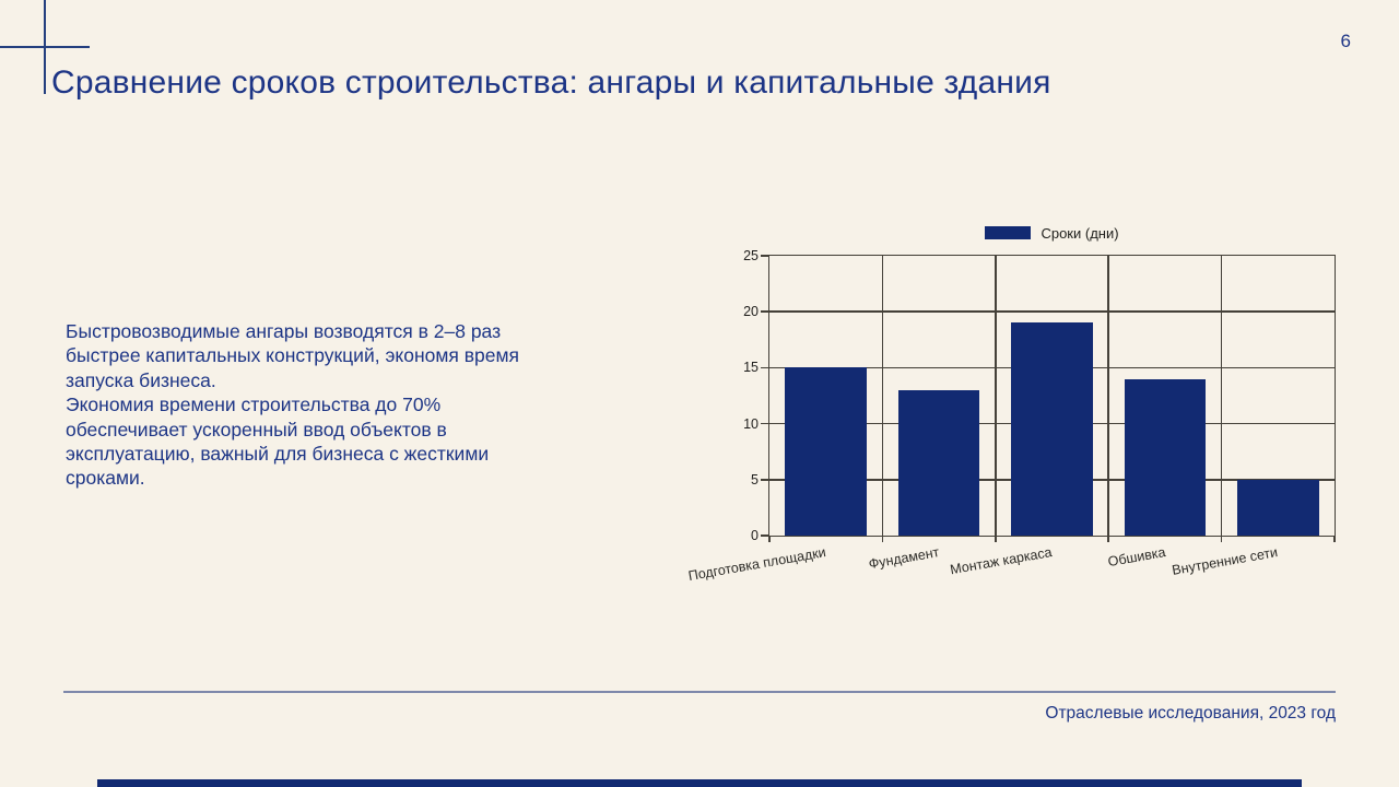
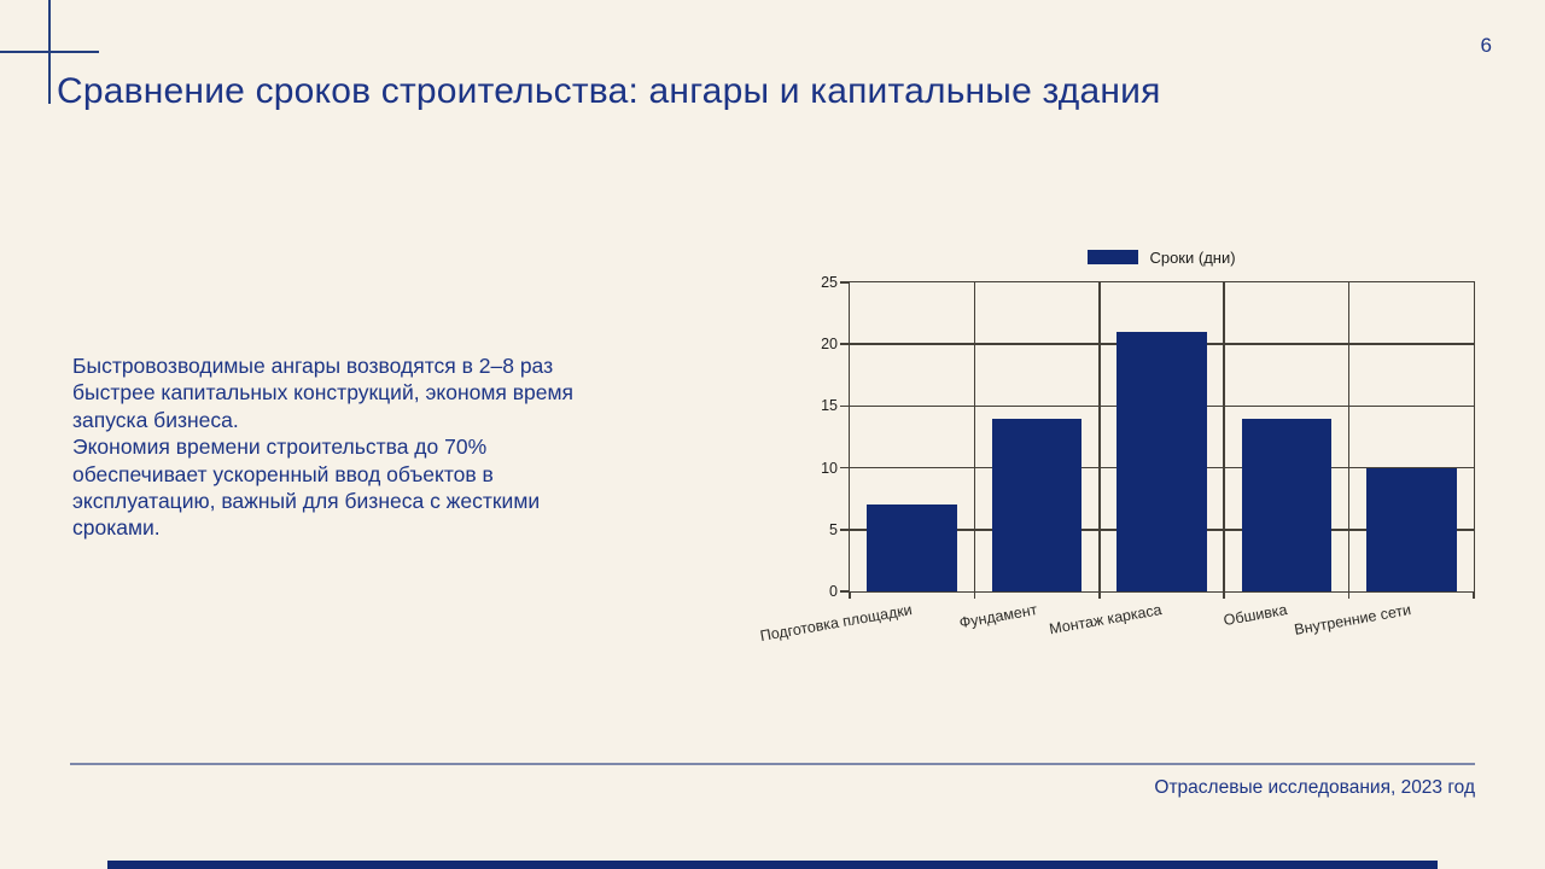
Подготовка площадки: 15 -> 7
Фундамент: 13 -> 14
Монтаж каркаса: 19 -> 21
Внутренние сети: 5 -> 10
